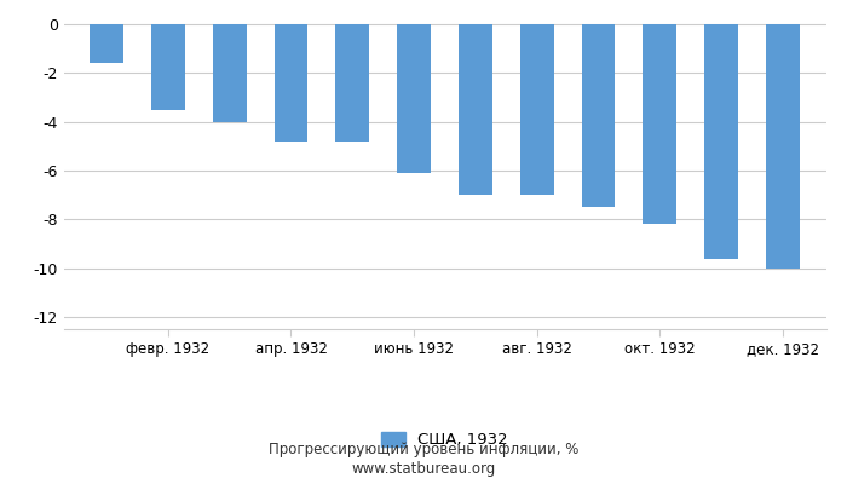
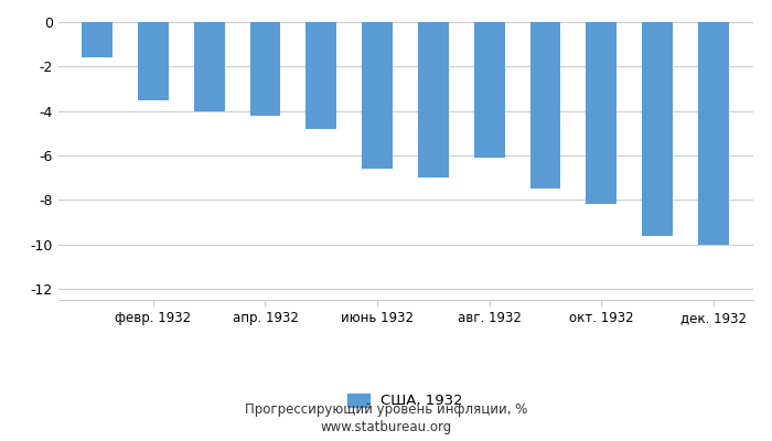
апр. 1932: -4.8 -> -4.2
июнь 1932: -6.1 -> -6.6
авг. 1932: -7.0 -> -6.1
